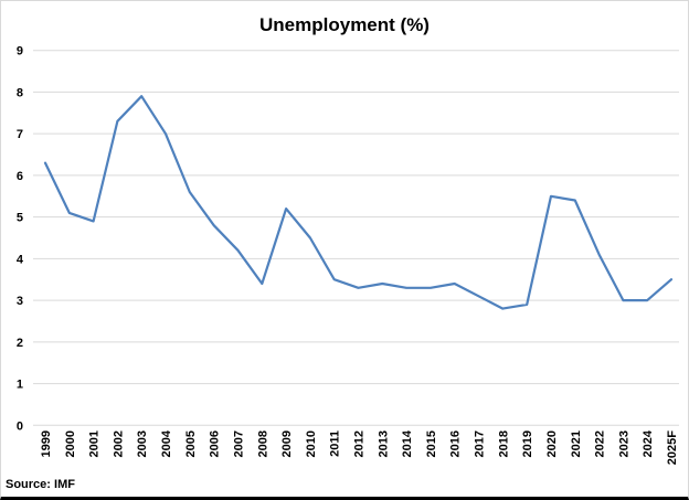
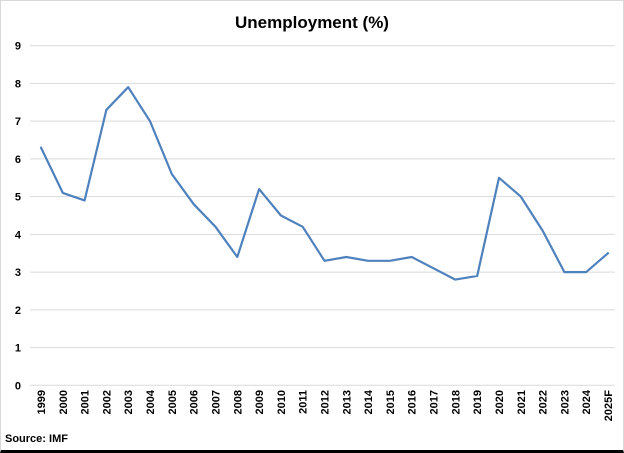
2011: 3.5 -> 4.2
2021: 5.4 -> 5.0
